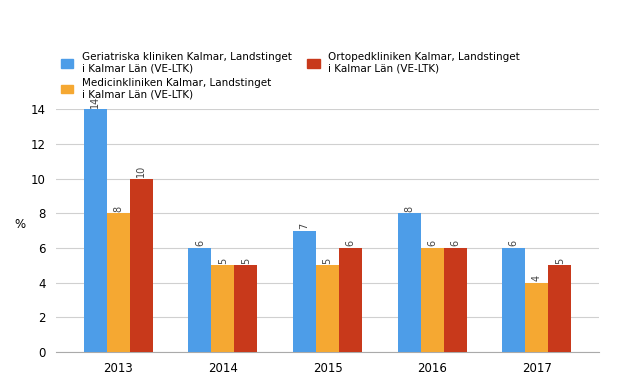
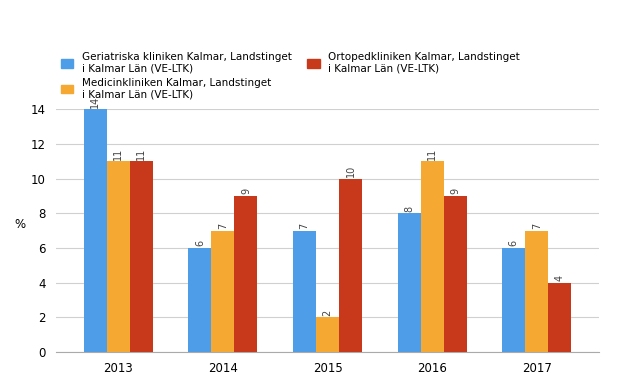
Medicinkliniken Kalmar, Landstinget i Kalmar Län (VE-LTK)/2013: 8 -> 11
Ortopedkliniken Kalmar, Landstinget i Kalmar Län (VE-LTK)/2013: 10 -> 11
Medicinkliniken Kalmar, Landstinget i Kalmar Län (VE-LTK)/2014: 5 -> 7
Ortopedkliniken Kalmar, Landstinget i Kalmar Län (VE-LTK)/2014: 5 -> 9
Medicinkliniken Kalmar, Landstinget i Kalmar Län (VE-LTK)/2015: 5 -> 2
Ortopedkliniken Kalmar, Landstinget i Kalmar Län (VE-LTK)/2015: 6 -> 10
Medicinkliniken Kalmar, Landstinget i Kalmar Län (VE-LTK)/2016: 6 -> 11
Ortopedkliniken Kalmar, Landstinget i Kalmar Län (VE-LTK)/2016: 6 -> 9
Medicinkliniken Kalmar, Landstinget i Kalmar Län (VE-LTK)/2017: 4 -> 7
Ortopedkliniken Kalmar, Landstinget i Kalmar Län (VE-LTK)/2017: 5 -> 4
